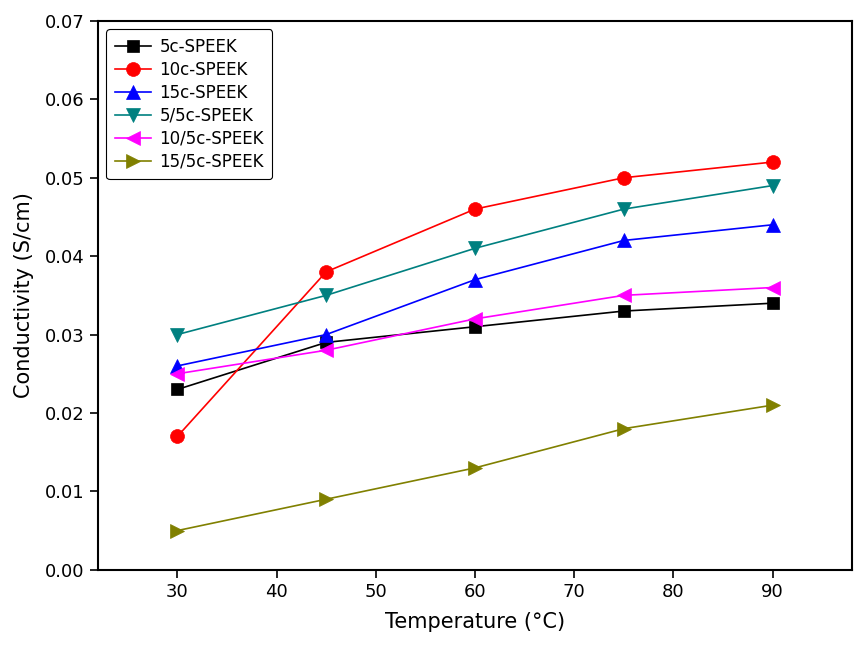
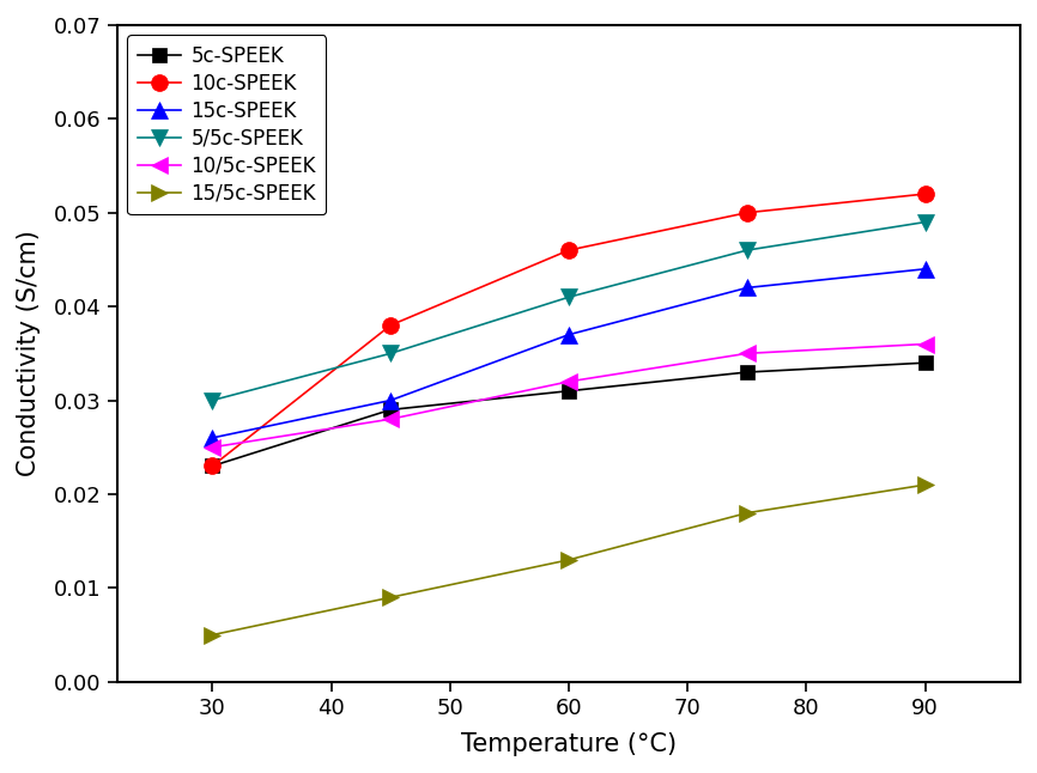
10c-SPEEK/30: 0.017 -> 0.023
